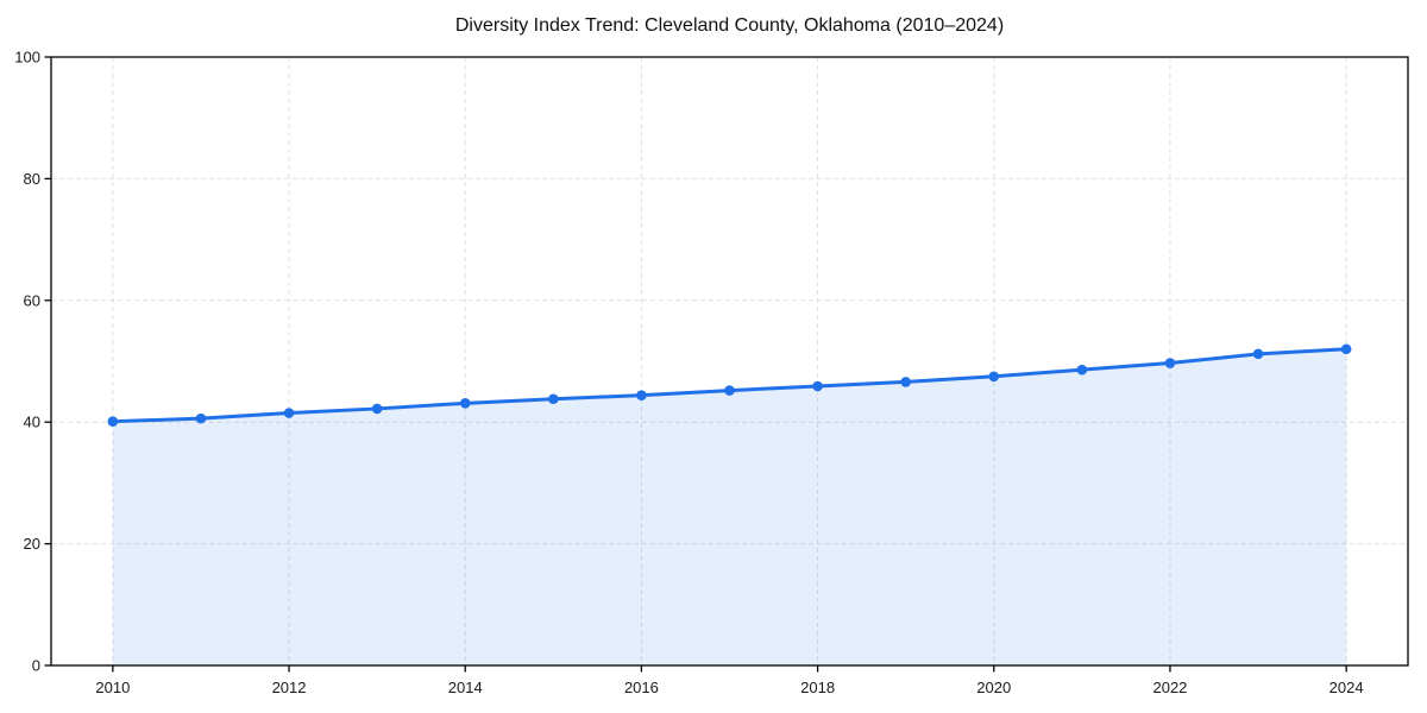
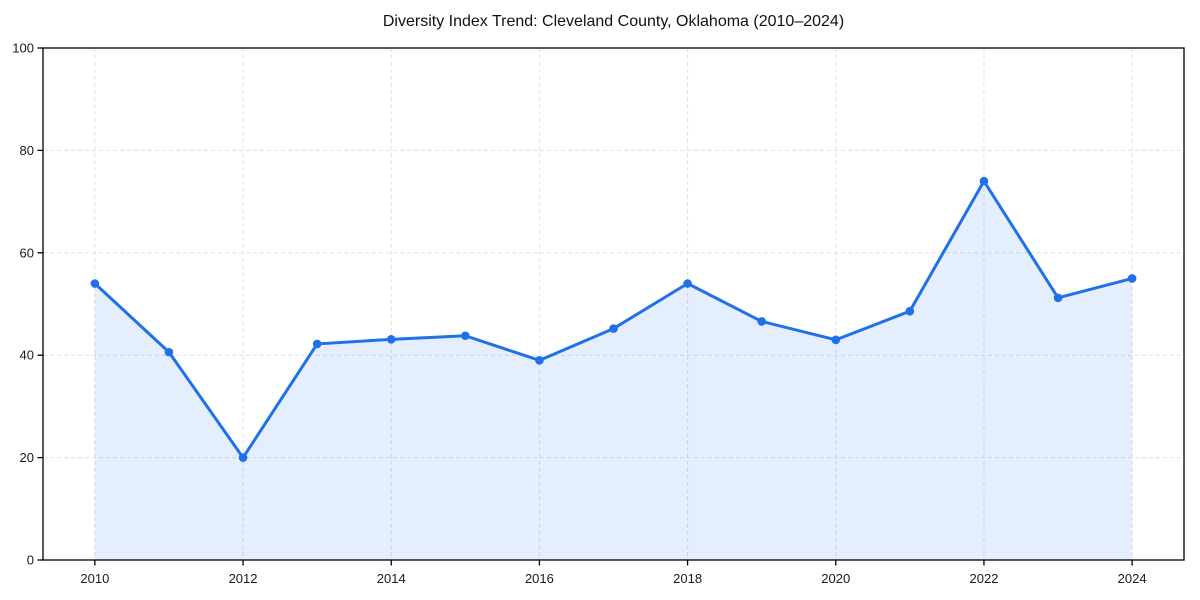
2010: 40 -> 54
2012: 42 -> 20
2016: 44 -> 39
2018: 46 -> 54
2020: 48 -> 43
2022: 50 -> 74
2024: 52 -> 55
